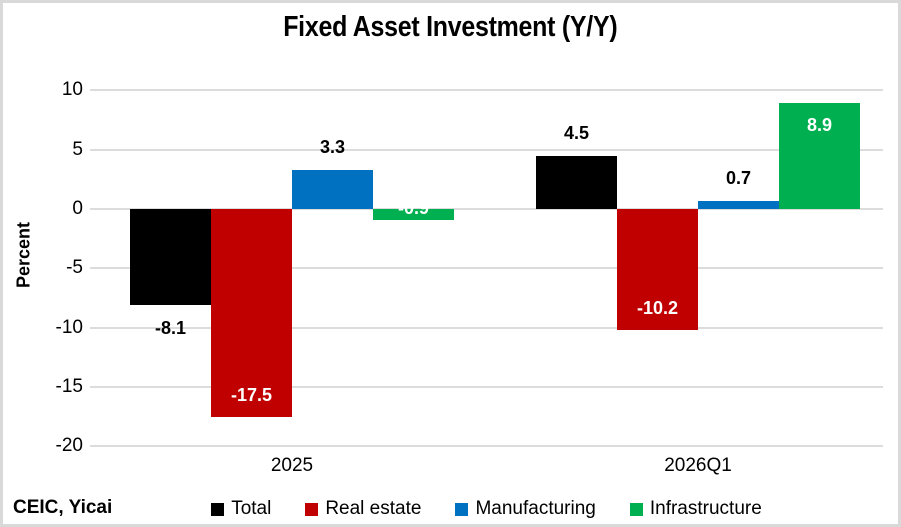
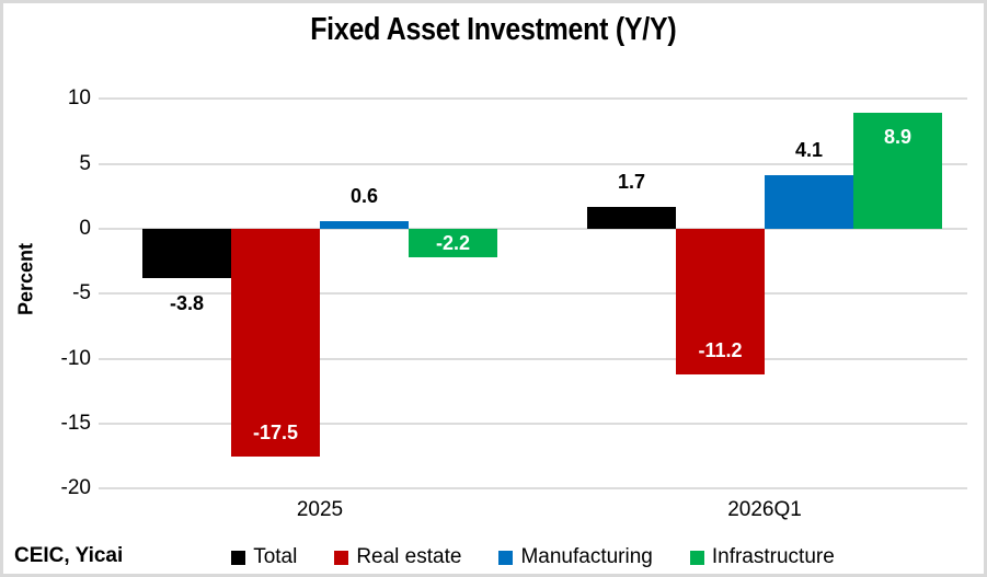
Total/2025: -8.1 -> -3.8
Manufacturing/2025: 3.3 -> 0.6
Infrastructure/2025: -0.9 -> -2.2
Total/2026Q1: 4.5 -> 1.7
Real estate/2026Q1: -10.2 -> -11.2
Manufacturing/2026Q1: 0.7 -> 4.1
